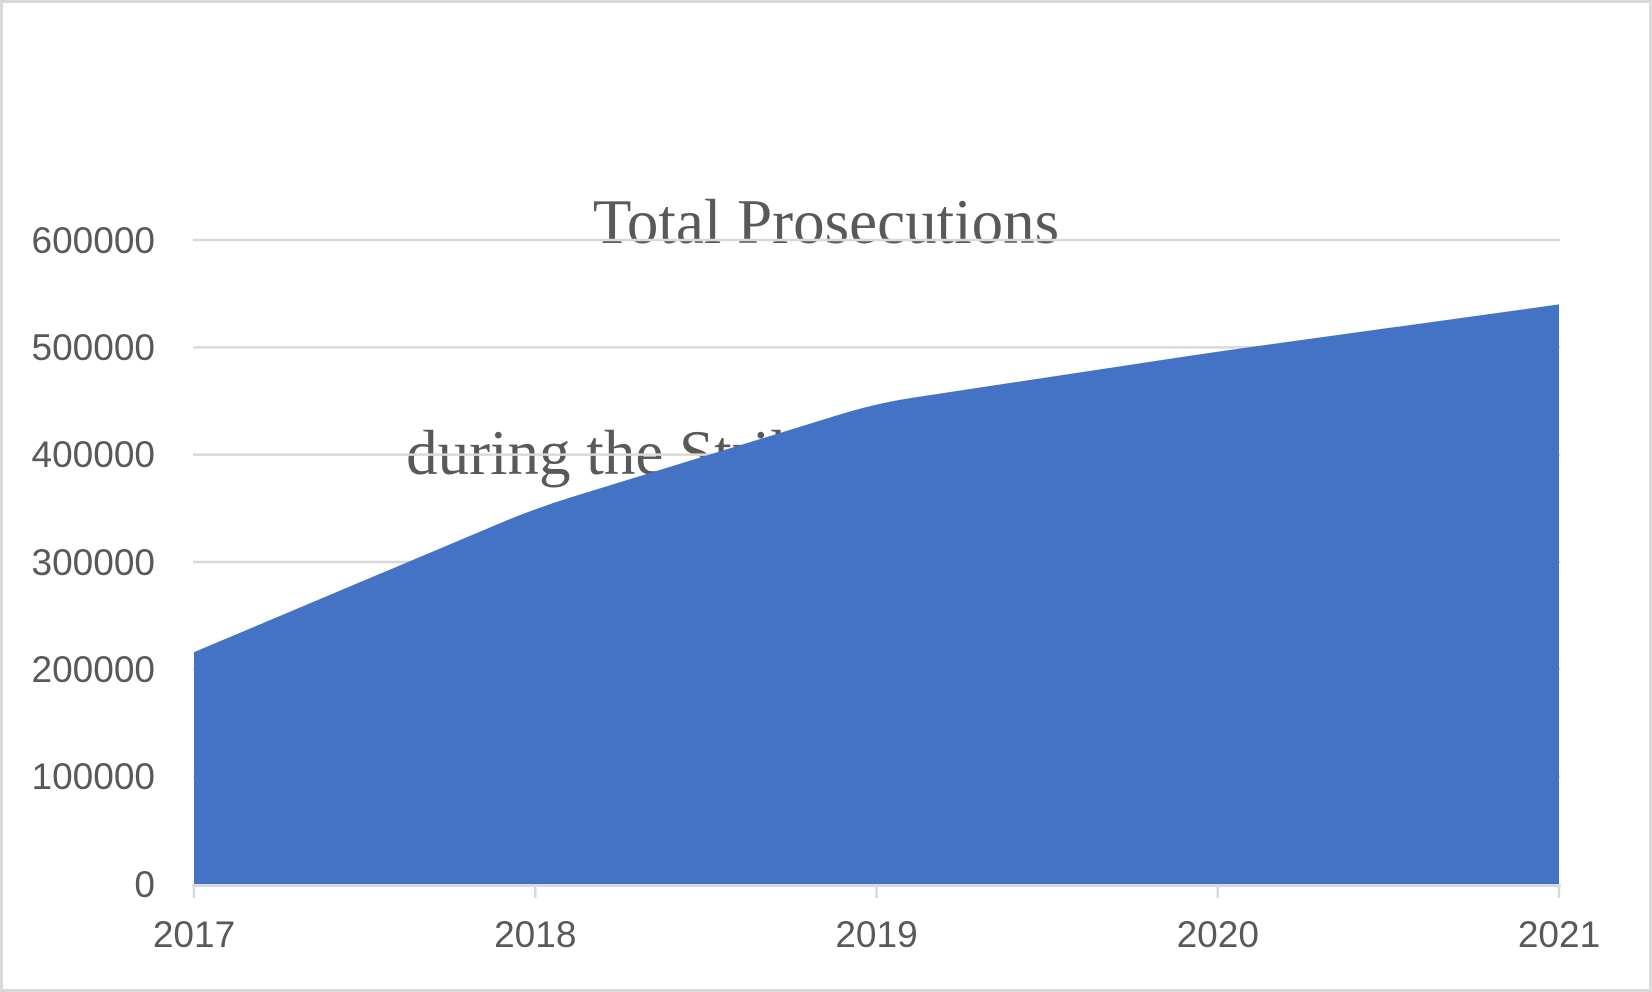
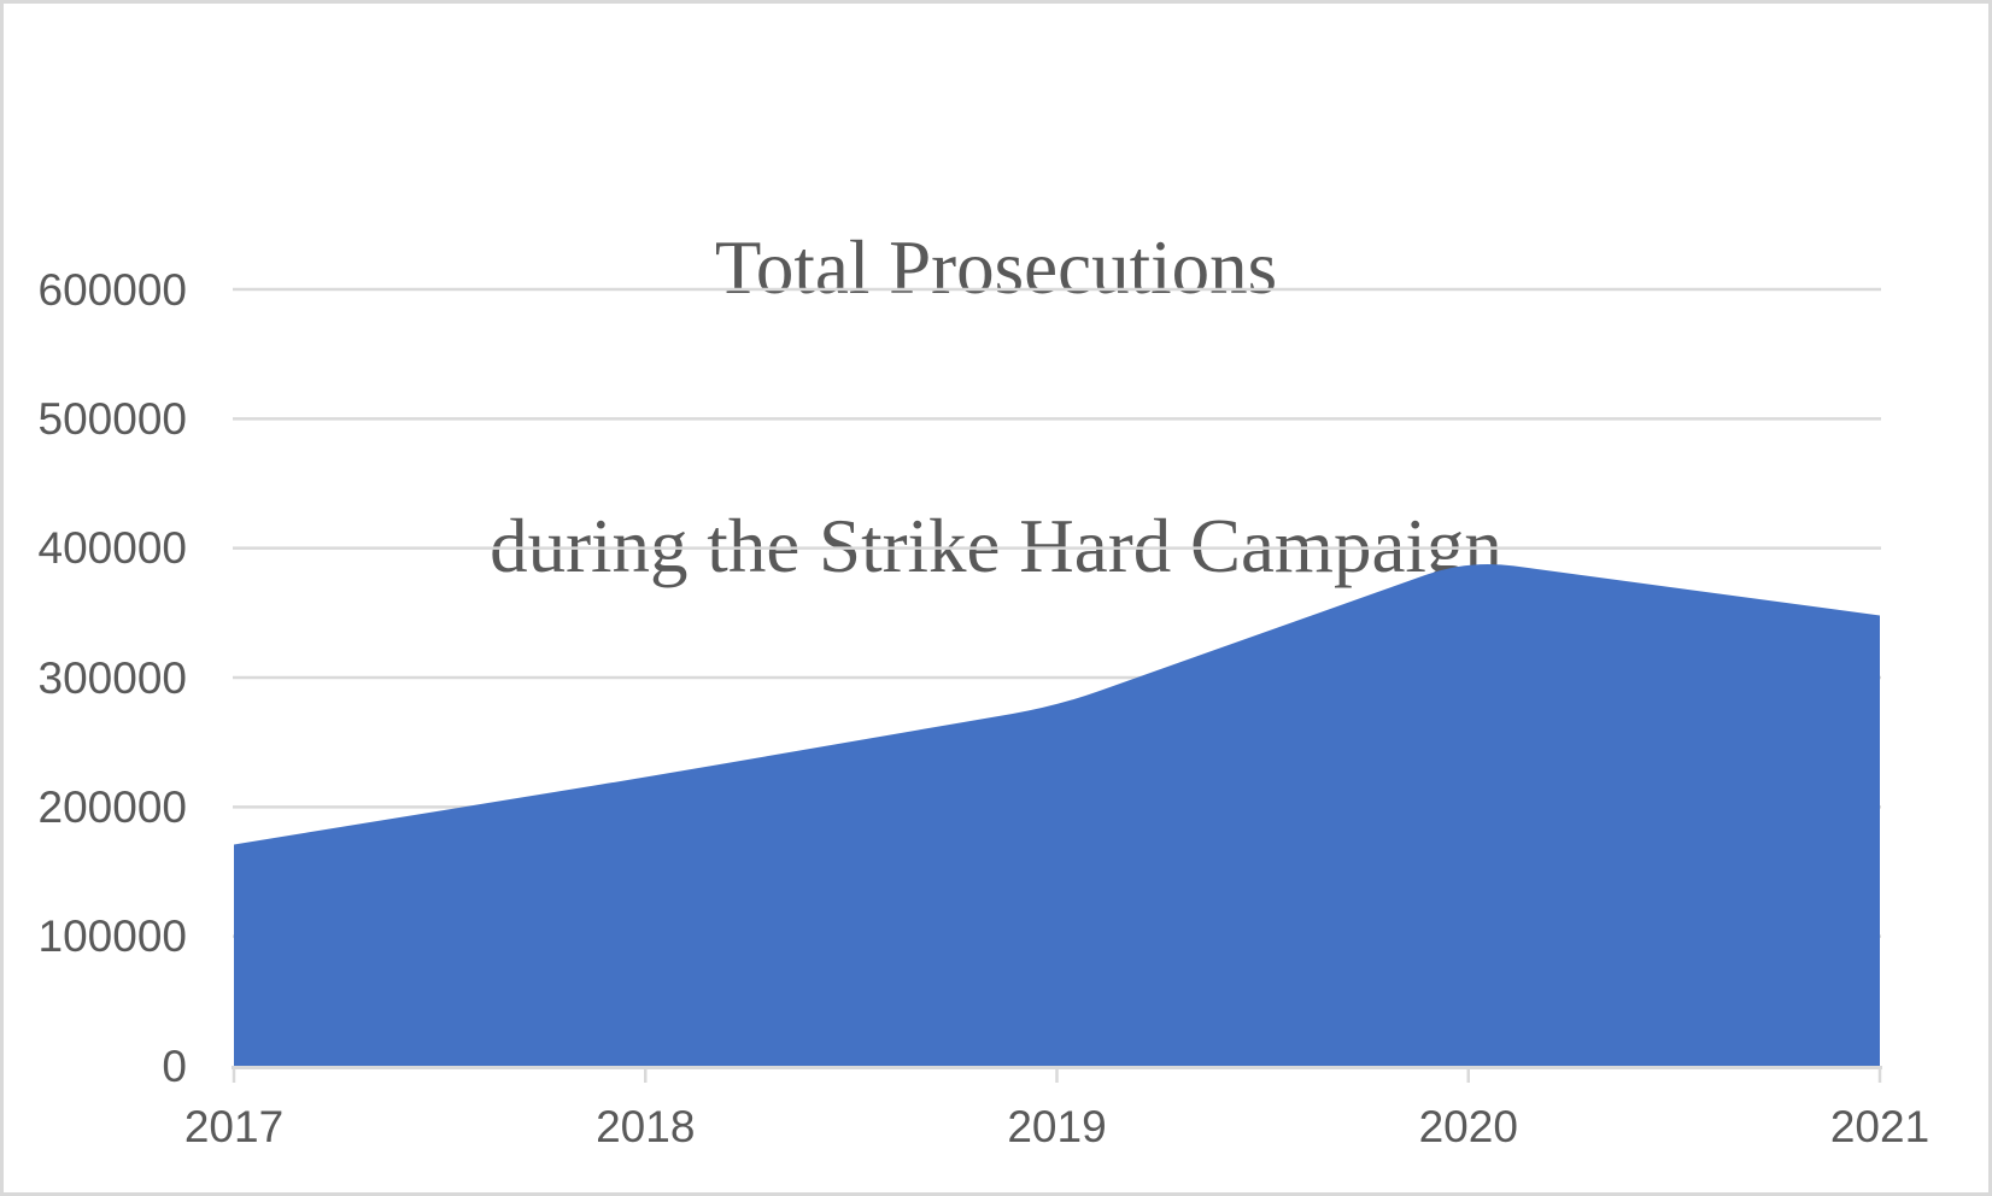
2017: 216000 -> 171000
2018: 350000 -> 223000
2019: 448000 -> 278000
2020: 496000 -> 391000
2021: 540000 -> 348000
